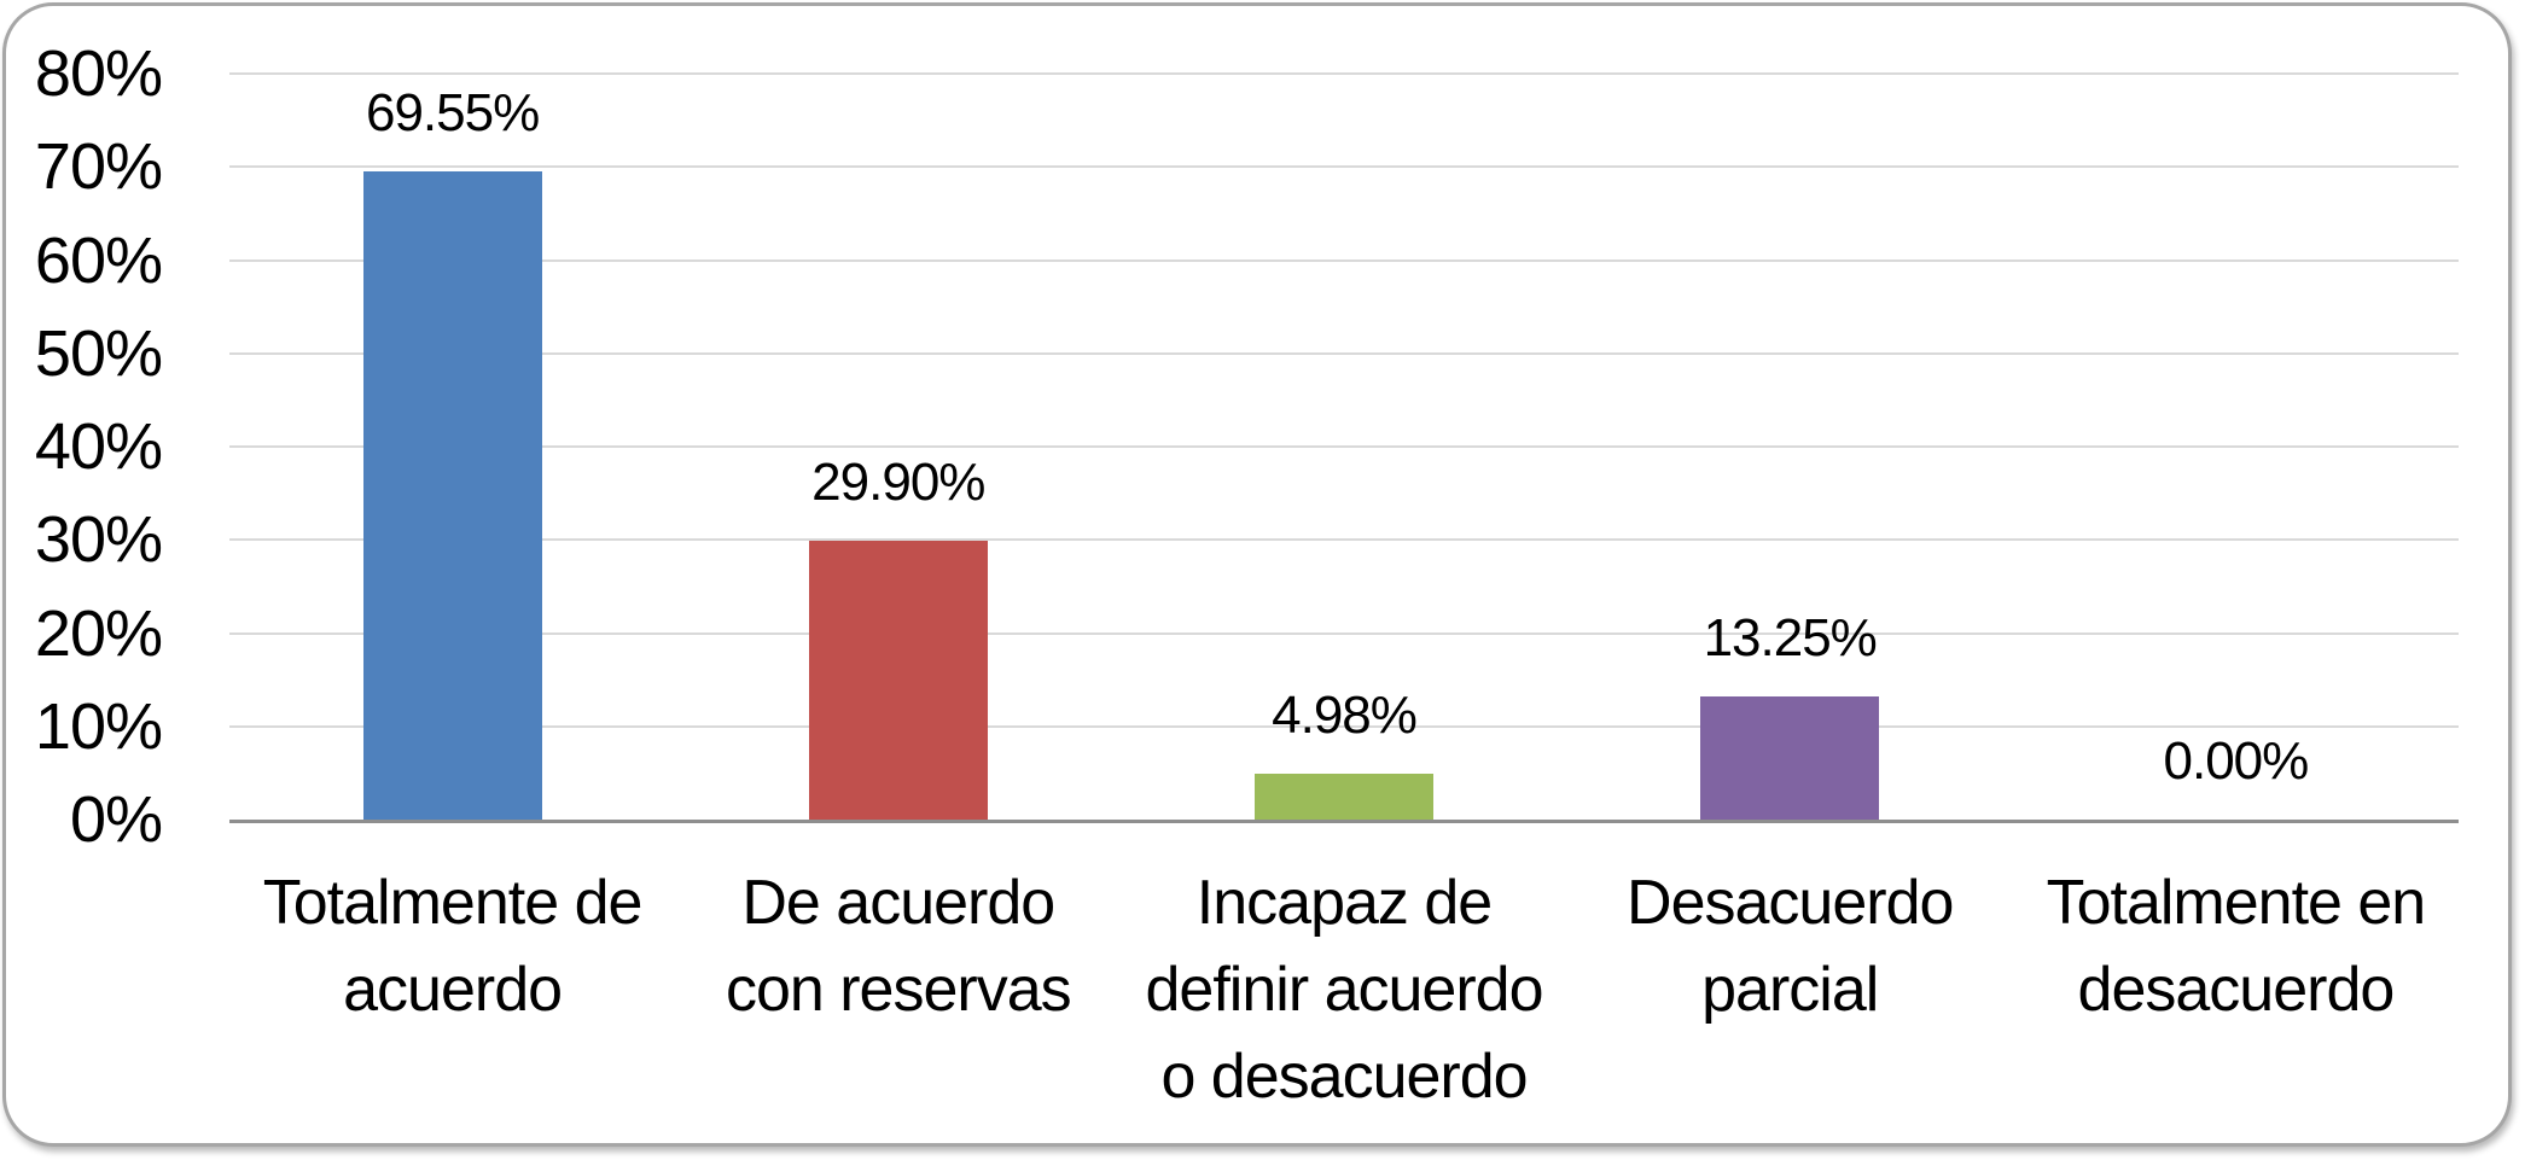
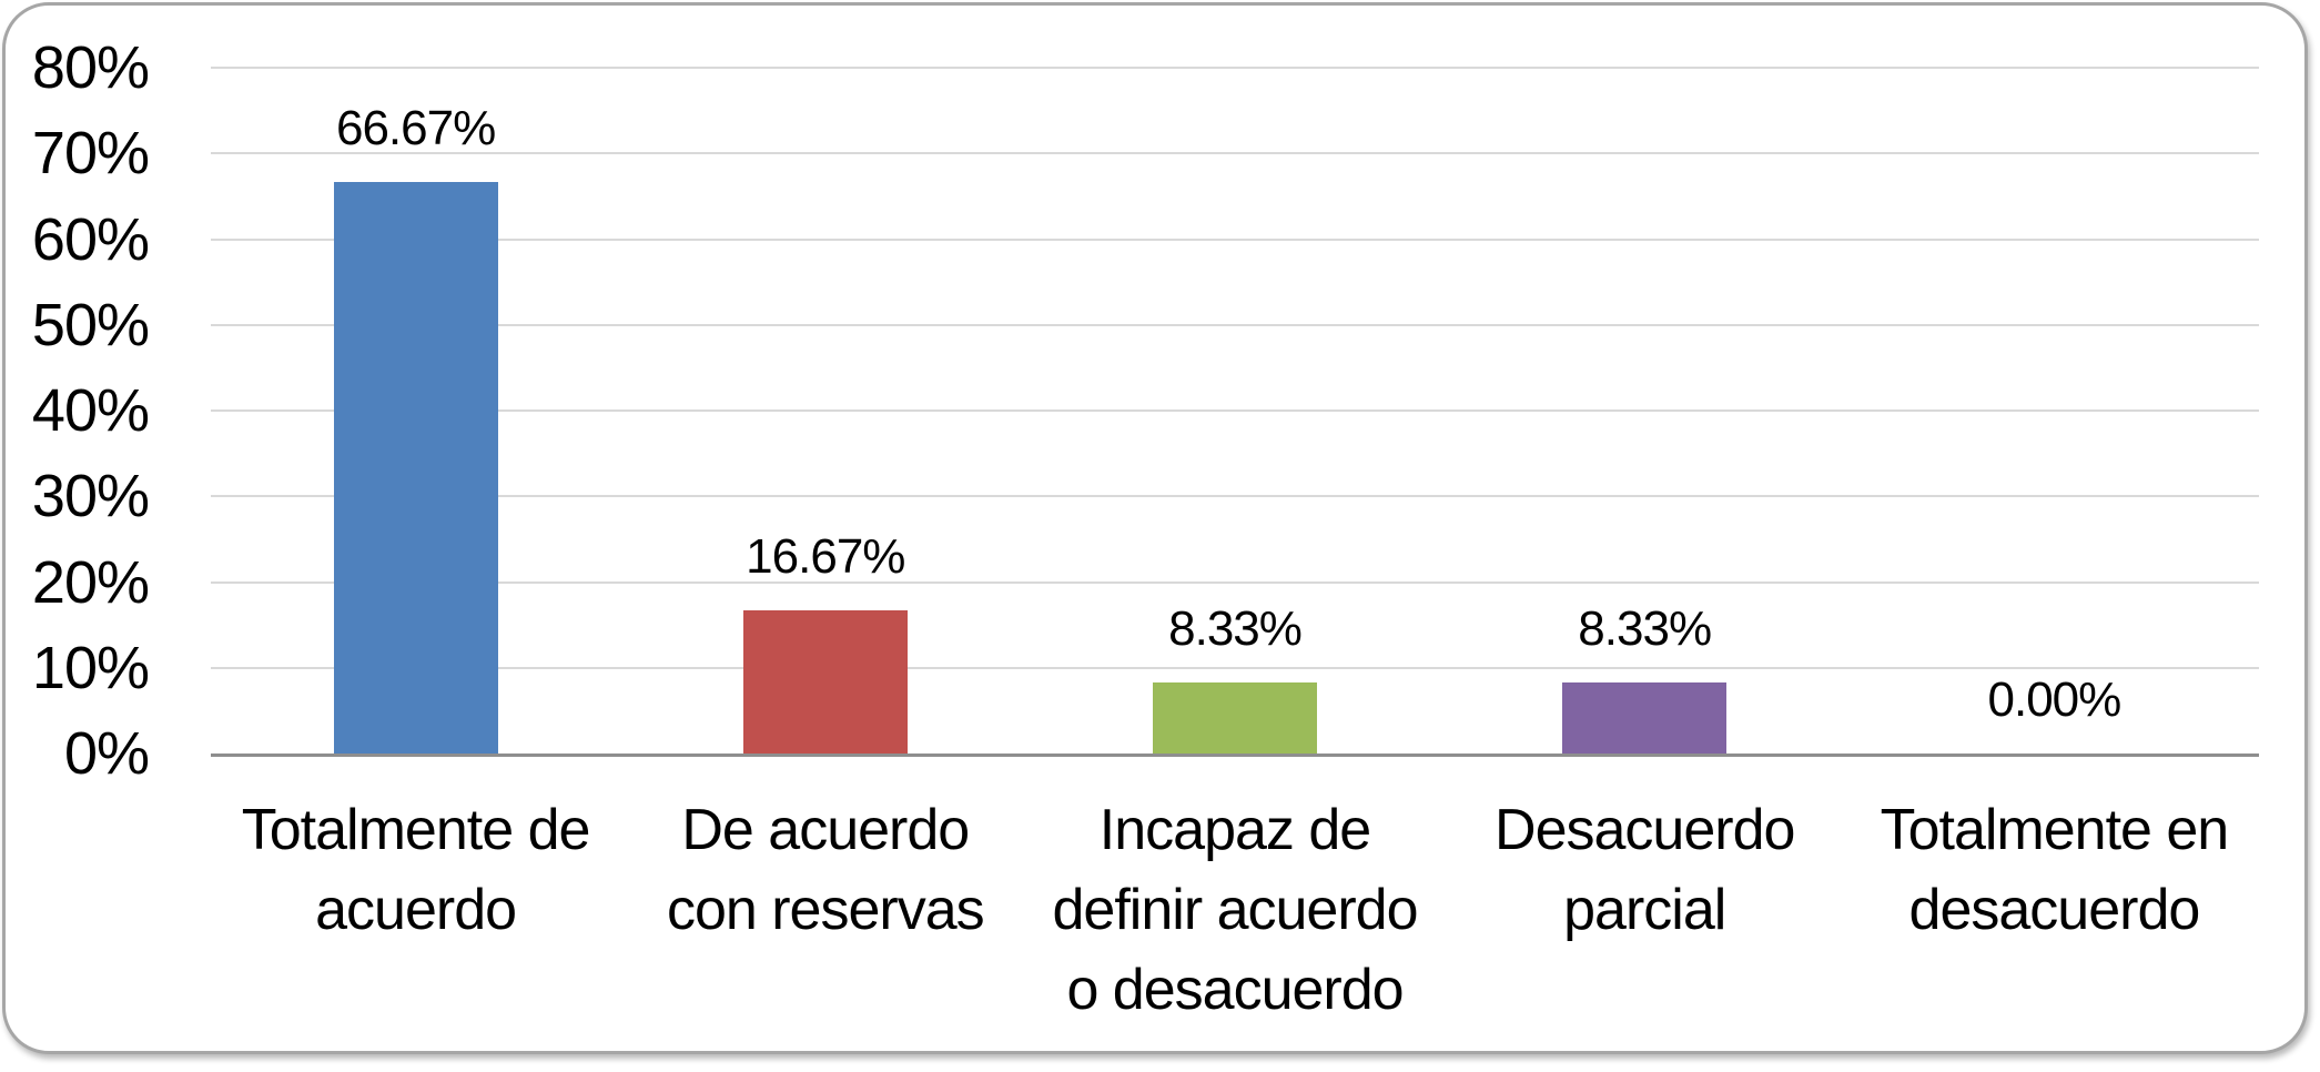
Totalmente de acuerdo: 69.55% -> 66.67%
De acuerdo con reservas: 29.90% -> 16.67%
Incapaz de definir acuerdo o desacuerdo: 4.98% -> 8.33%
Desacuerdo parcial: 13.25% -> 8.33%
